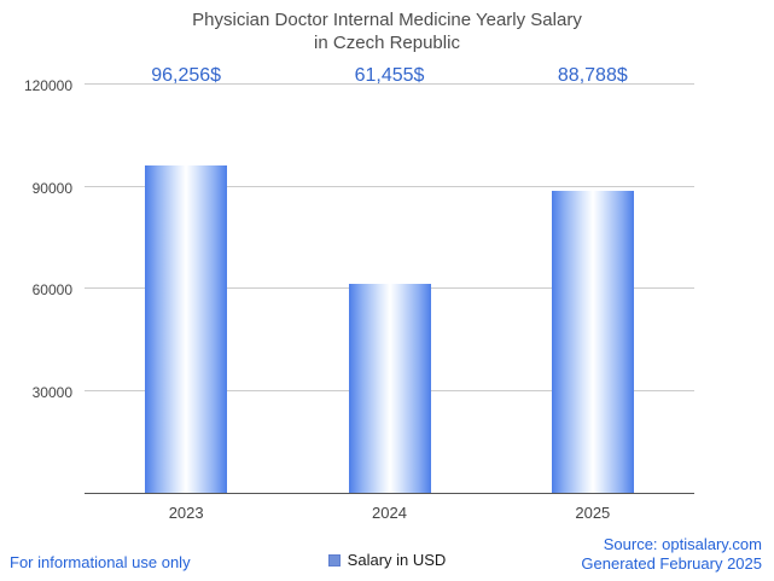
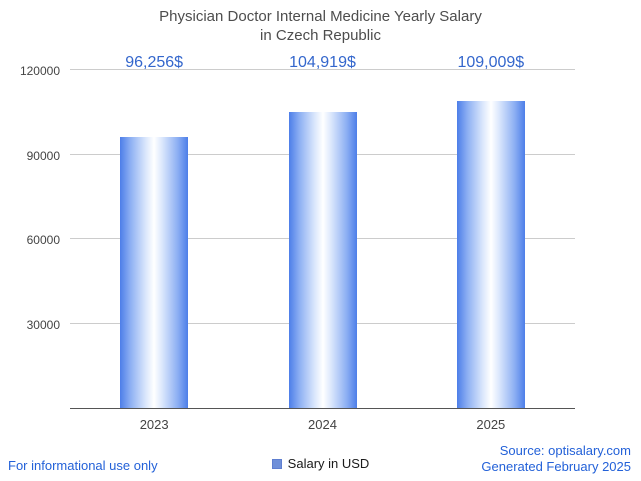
2024: 61,455 -> 104,919
2025: 88,788 -> 109,009
